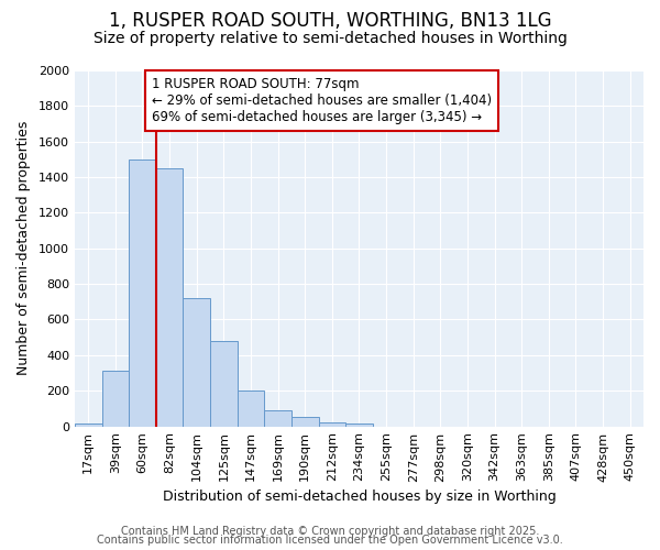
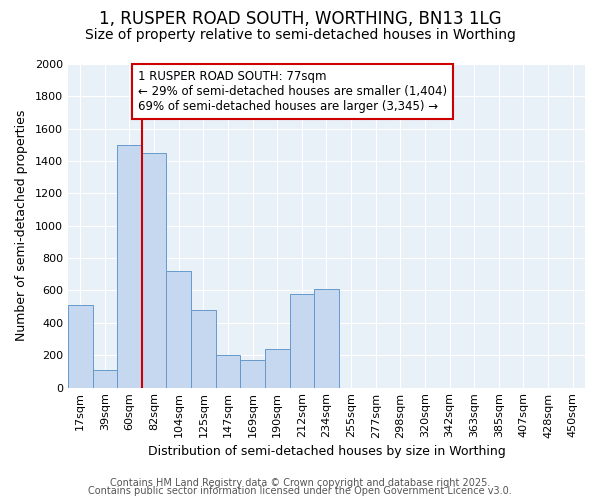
17sqm: 20 -> 510
39sqm: 310 -> 110
169sqm: 90 -> 170
190sqm: 60 -> 240
212sqm: 20 -> 580
234sqm: 20 -> 610
